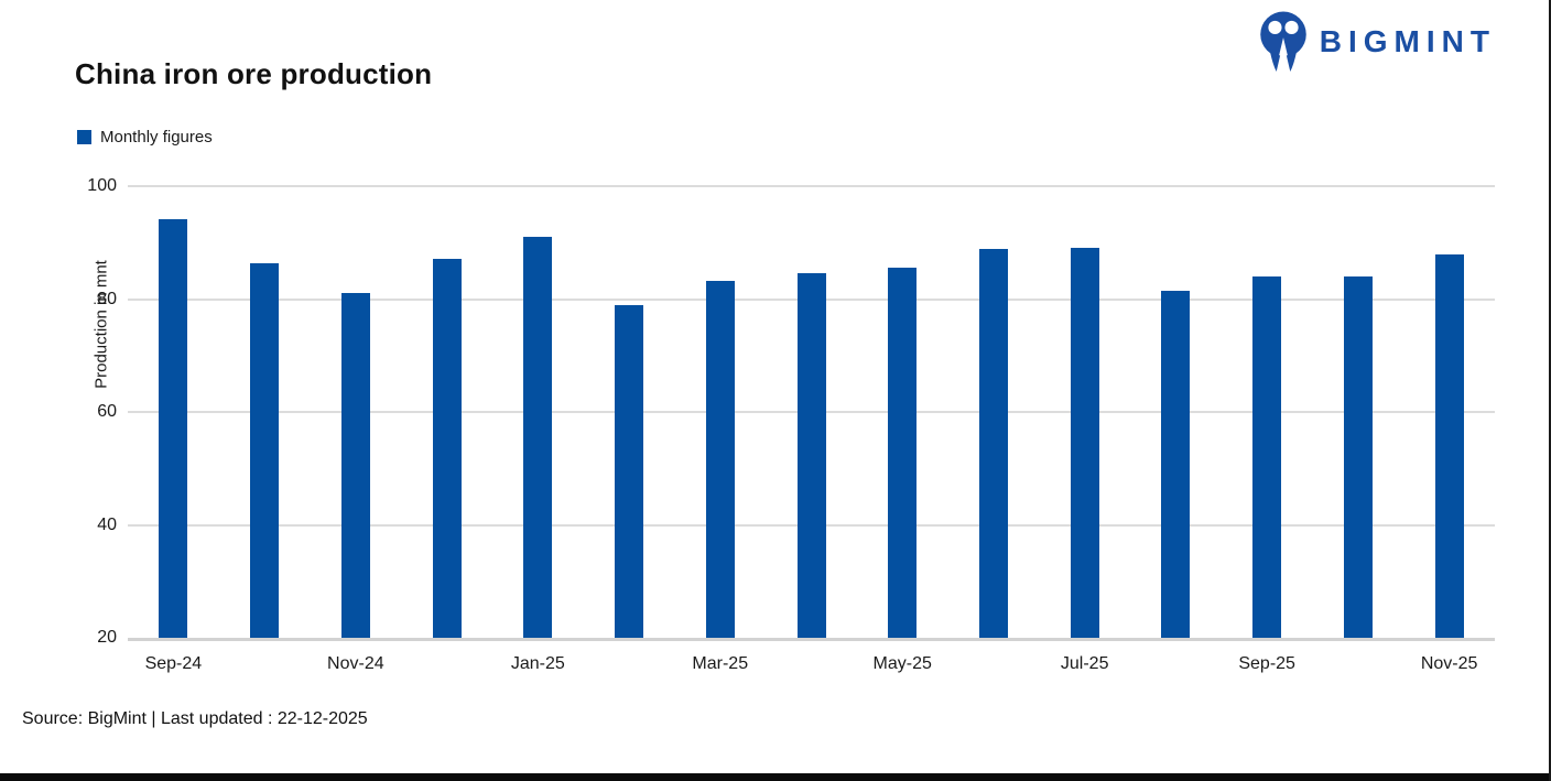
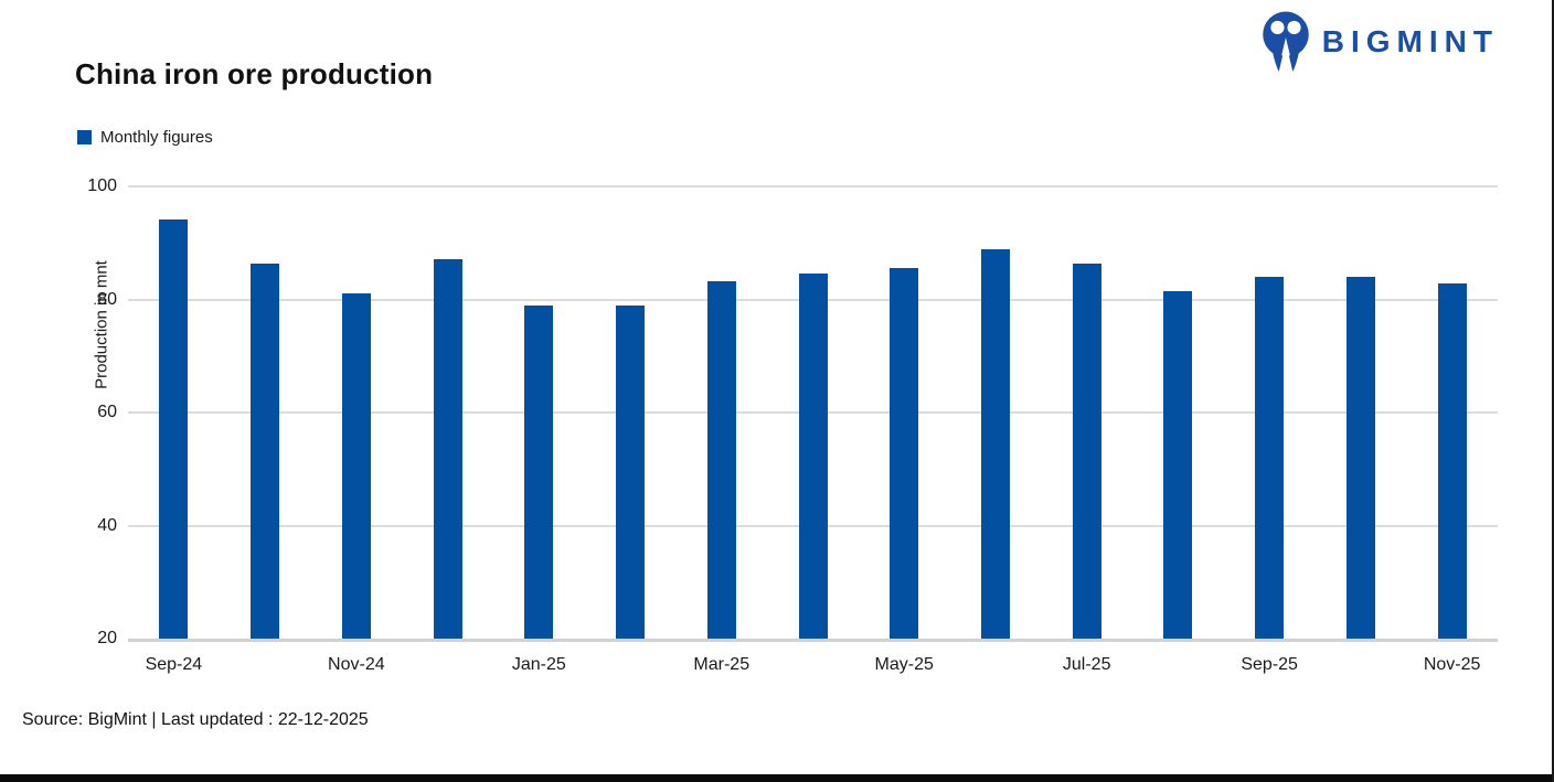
Jan-25: 91 -> 79
Jul-25: 89 -> 86
Nov-25: 88 -> 83
